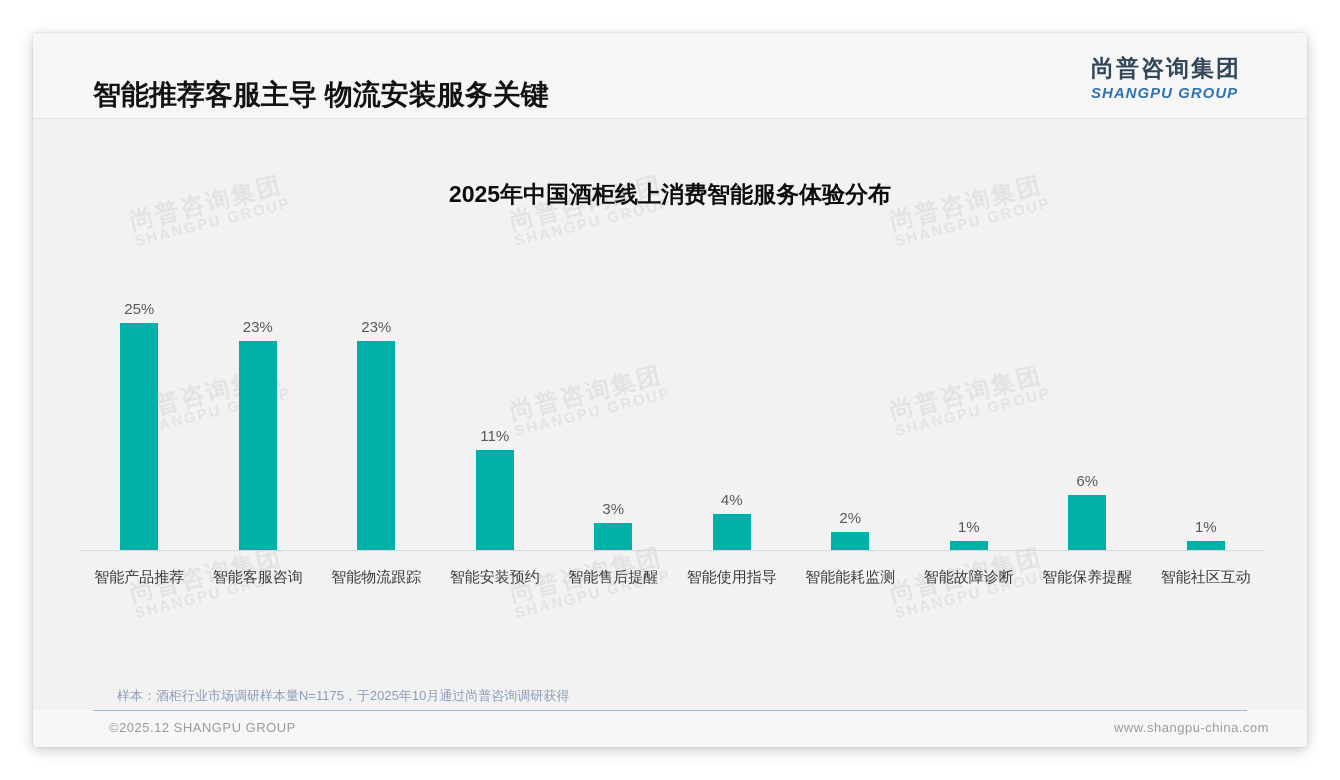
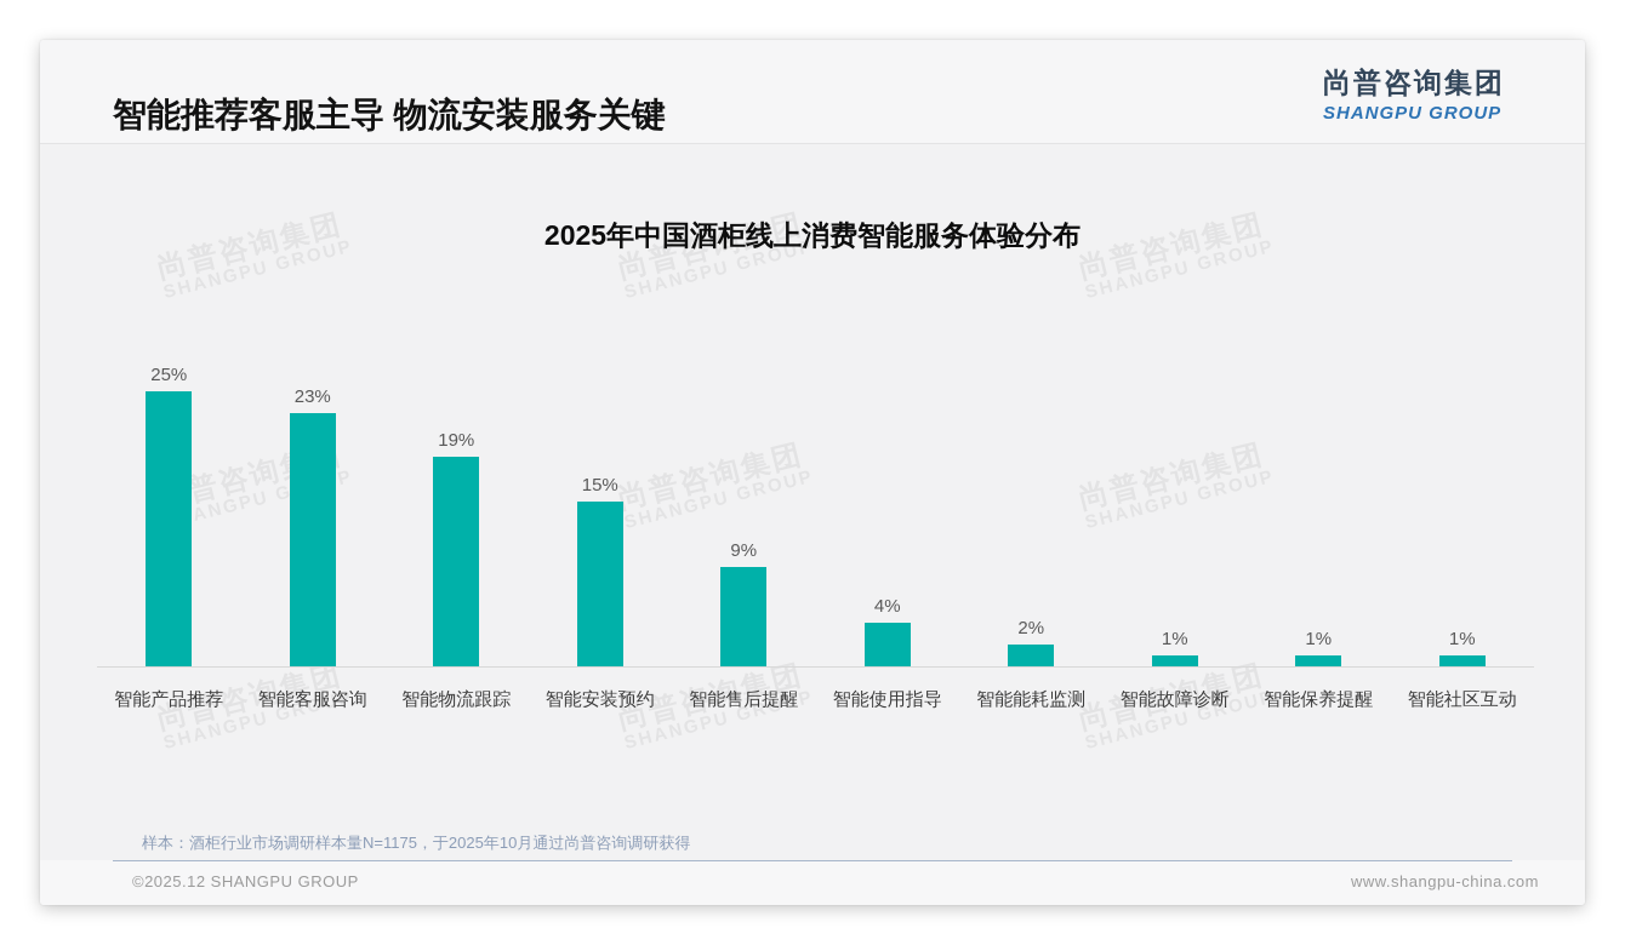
智能物流跟踪: 23% -> 19%
智能安装预约: 11% -> 15%
智能售后提醒: 3% -> 9%
智能保养提醒: 6% -> 1%
